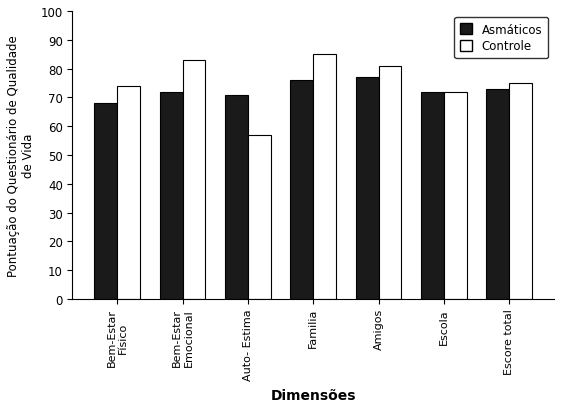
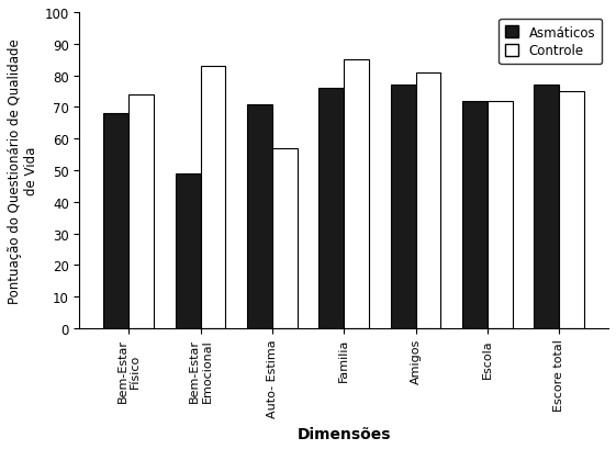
Asmáticos/Bem-Estar Emocional: 72 -> 49
Asmáticos/Escore total: 73 -> 77
